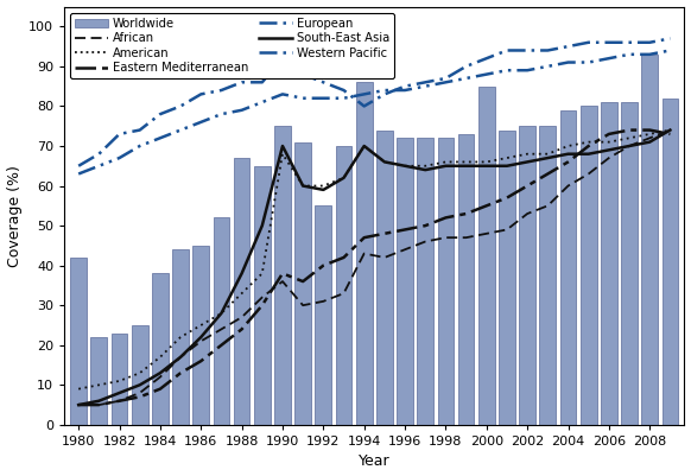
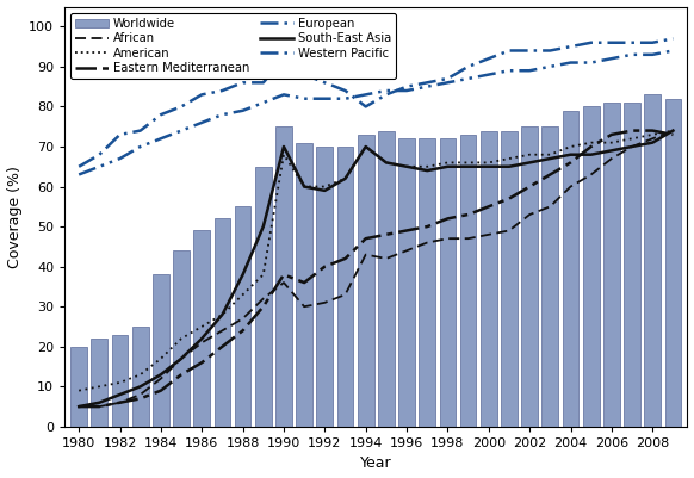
Worldwide/1980: 42 -> 20
Worldwide/1986: 45 -> 49
Worldwide/1988: 67 -> 55
Worldwide/1992: 55 -> 70
Worldwide/1994: 86 -> 73
Worldwide/2000: 85 -> 74
Worldwide/2008: 93 -> 83
